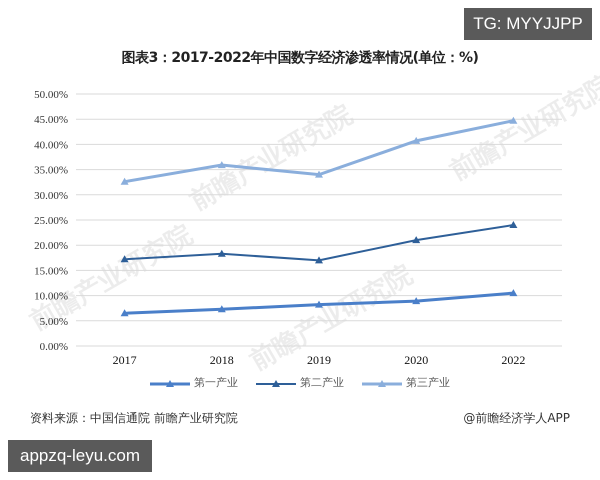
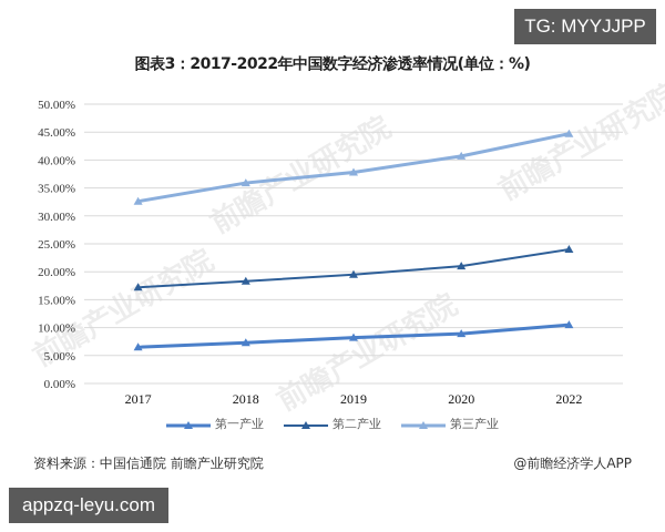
第二产业/2019: 17% -> 20%
第三产业/2019: 34% -> 38%
